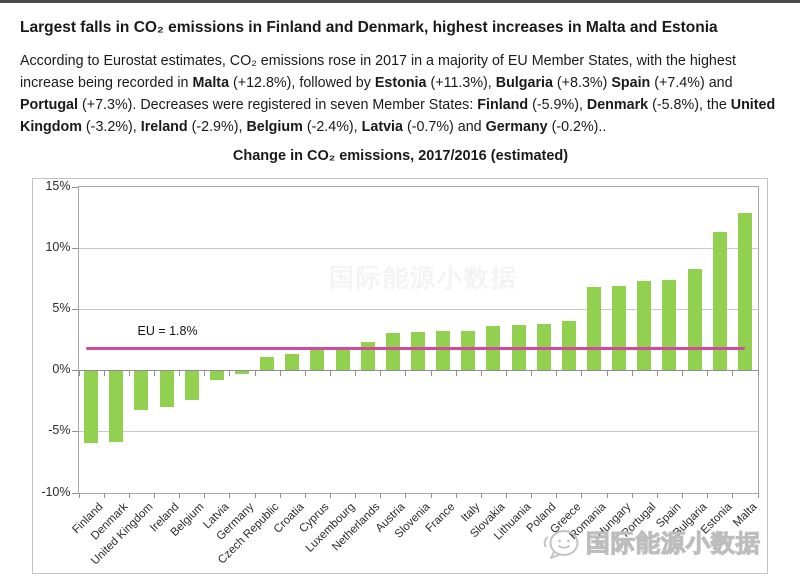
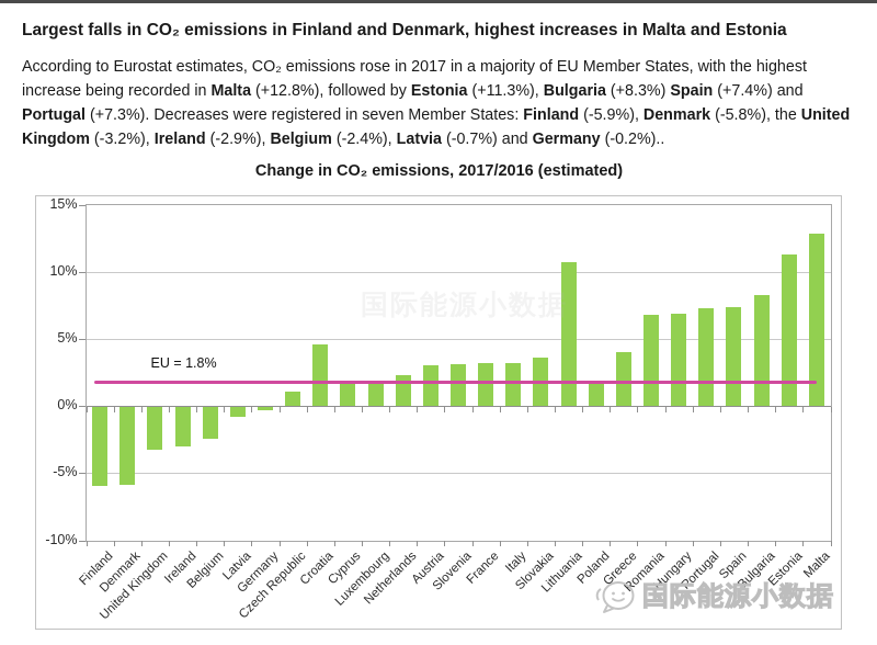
Croatia: 1.3% -> 4.6%
Lithuania: 3.7% -> 10.7%
Poland: 3.8% -> 1.8%
